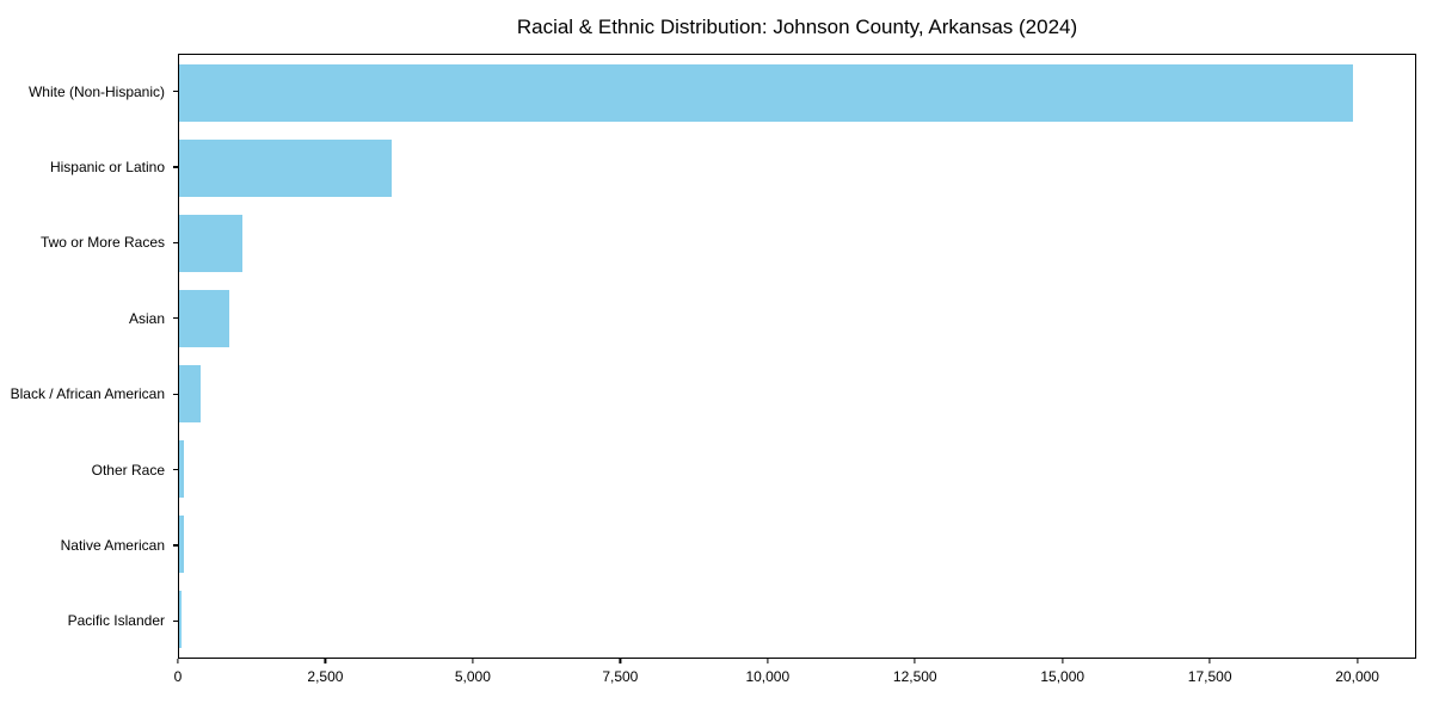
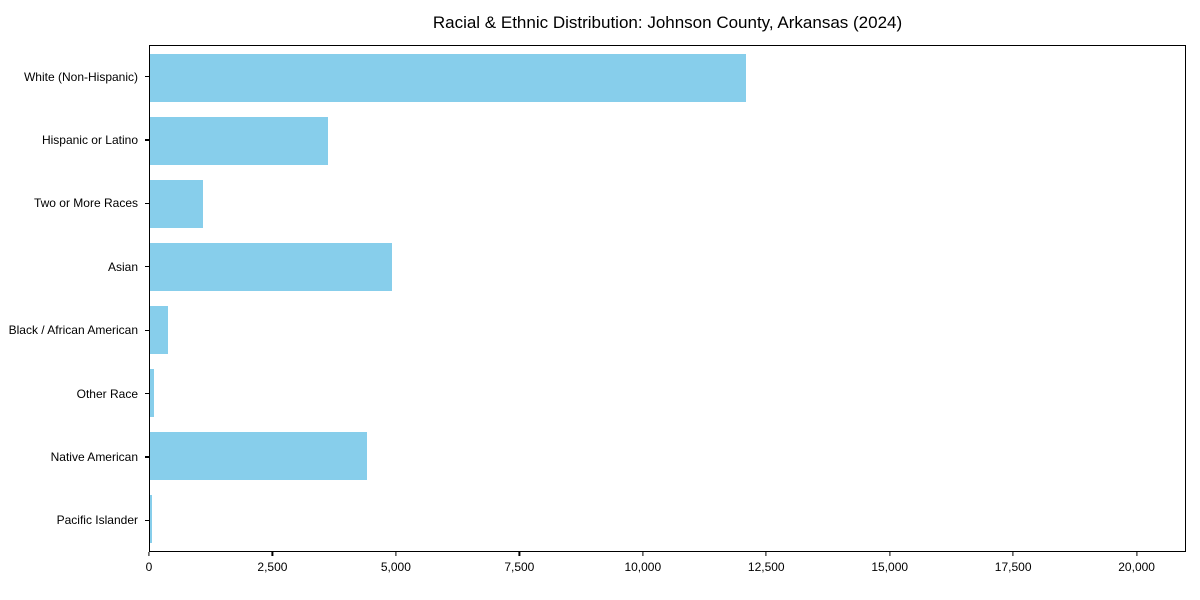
White (Non-Hispanic): 20000 -> 12100
Asian: 800 -> 4900
Native American: 100 -> 4400
